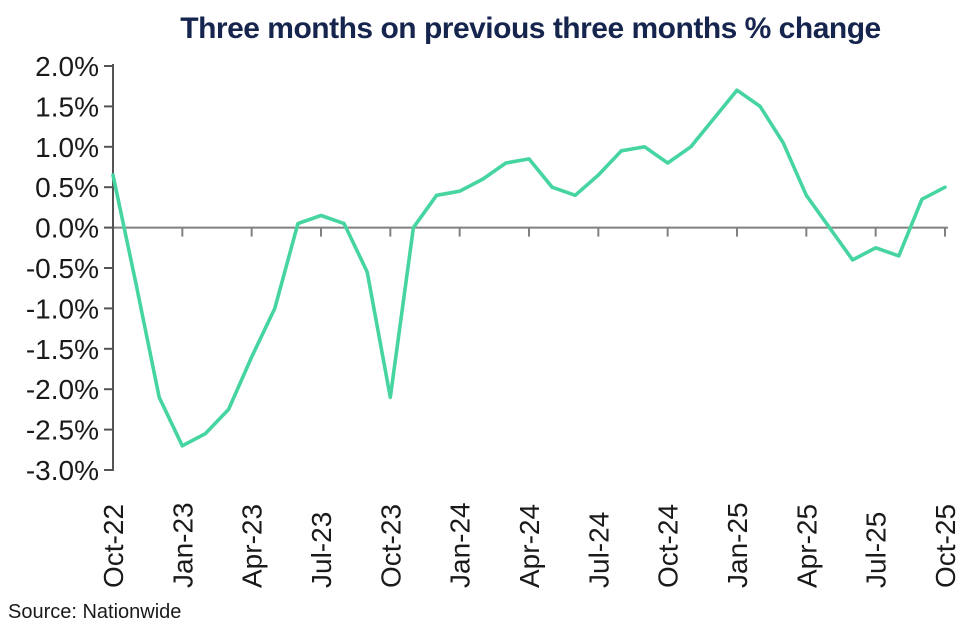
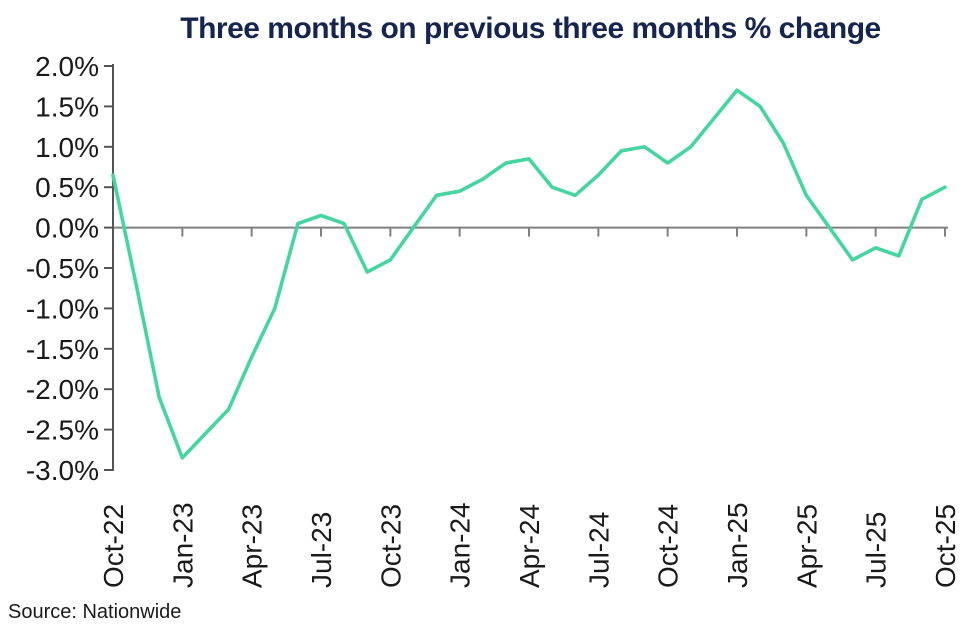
Jan-23: -2.7% -> -2.9%
Oct-23: -2.1% -> -0.4%
